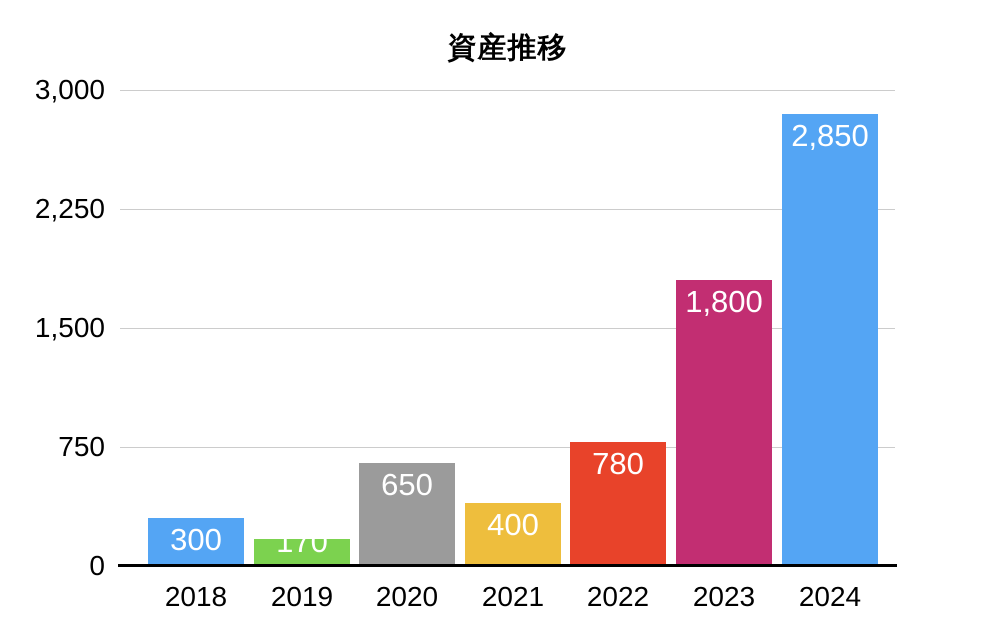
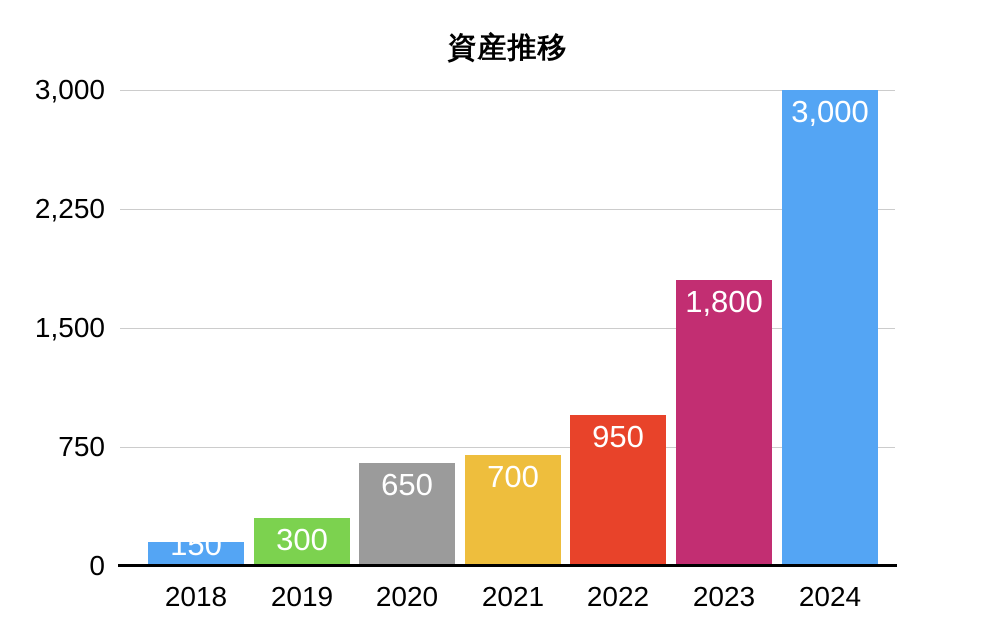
2018: 300 -> 150
2019: 170 -> 300
2021: 400 -> 700
2022: 780 -> 950
2024: 2,850 -> 3,000
